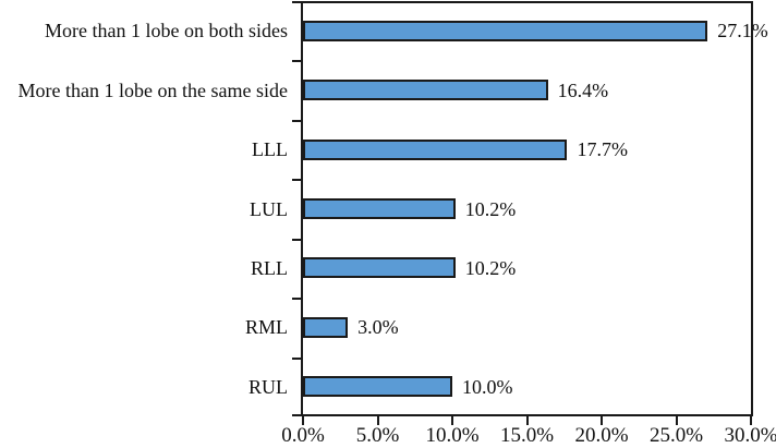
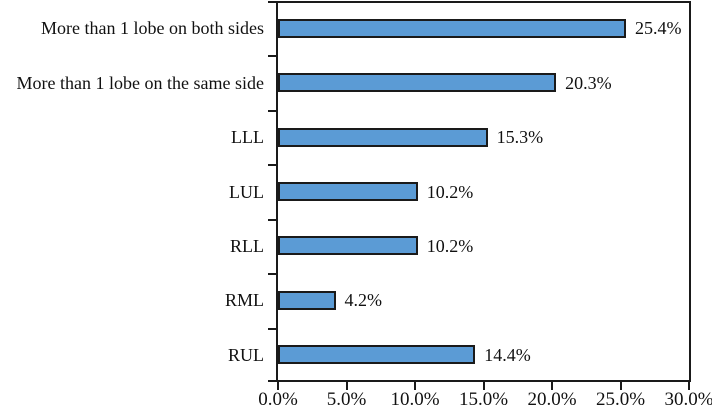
More than 1 lobe on both sides: 27.1% -> 25.4%
More than 1 lobe on the same side: 16.4% -> 20.3%
LLL: 17.7% -> 15.3%
RML: 3.0% -> 4.2%
RUL: 10.0% -> 14.4%
